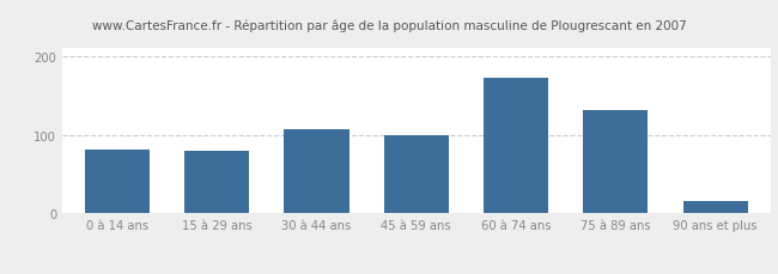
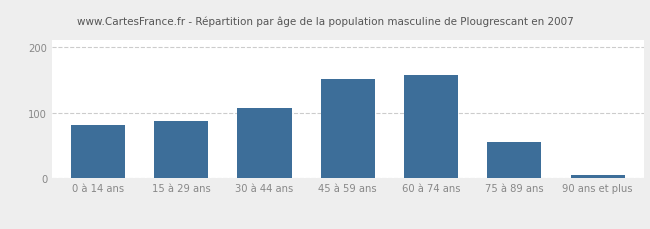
15 à 29 ans: 80 -> 88
45 à 59 ans: 100 -> 152
60 à 74 ans: 172 -> 157
75 à 89 ans: 132 -> 55
90 ans et plus: 16 -> 5
